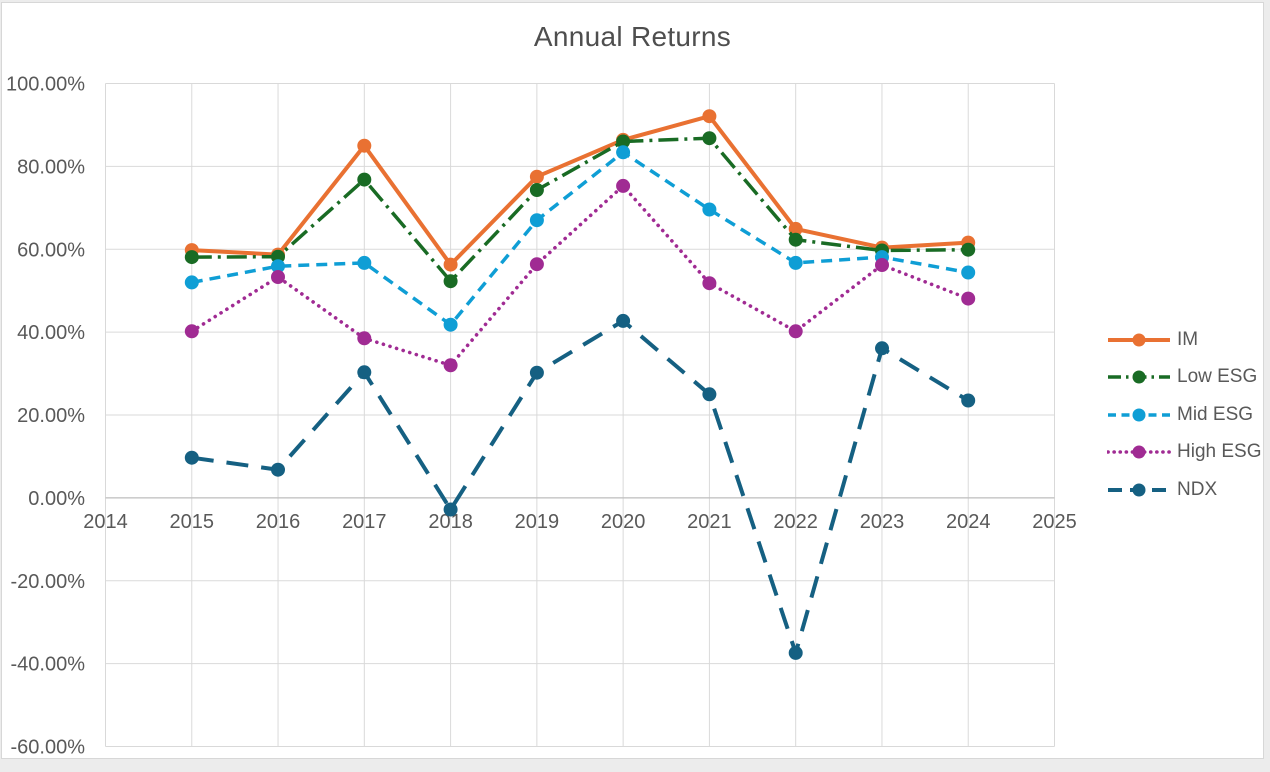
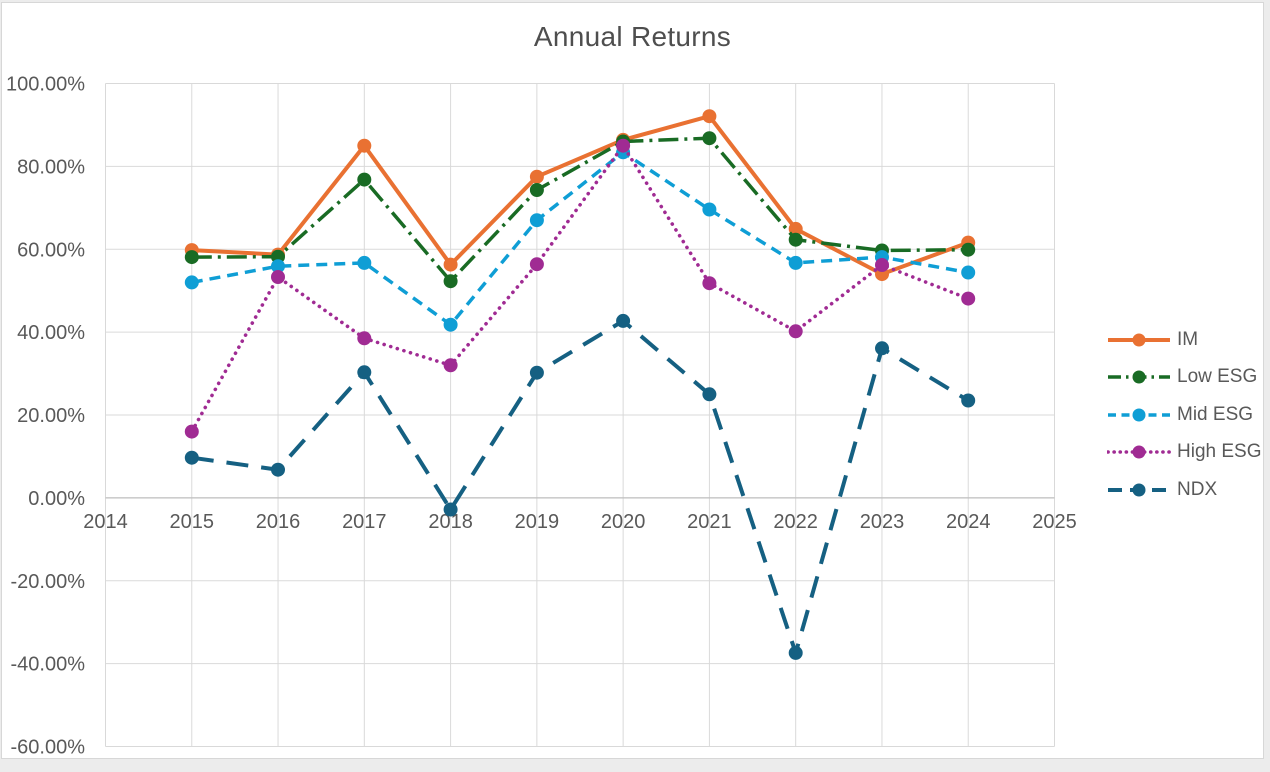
High ESG/2015: 40% -> 16%
High ESG/2020: 75% -> 85%
IM/2023: 60% -> 54%
